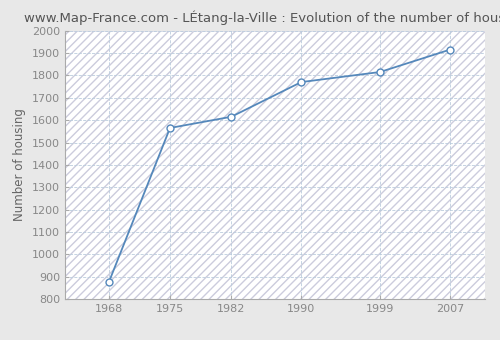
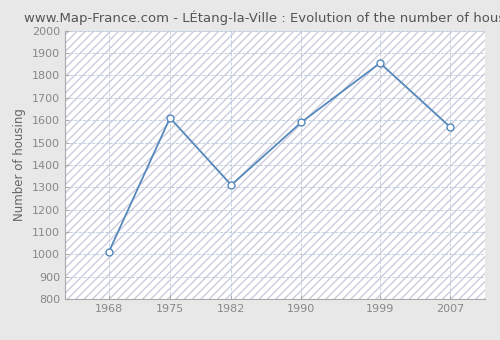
1968: 875 -> 1010
1975: 1565 -> 1610
1982: 1615 -> 1310
1990: 1770 -> 1590
1999: 1815 -> 1855
2007: 1915 -> 1570
